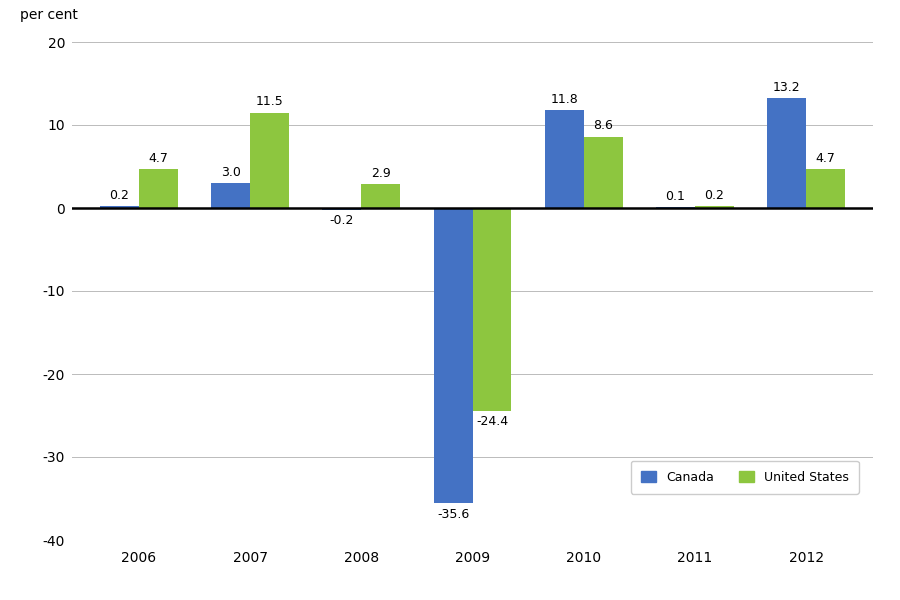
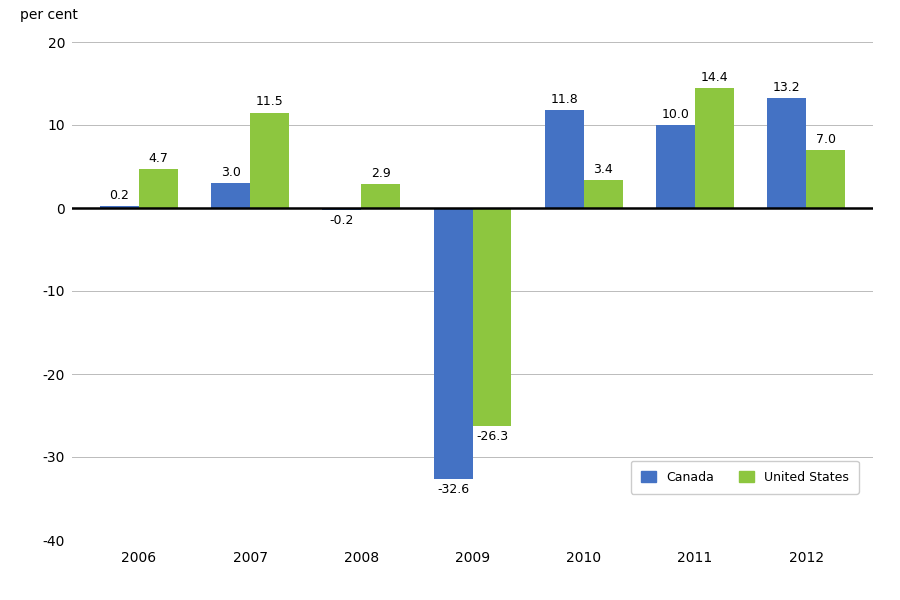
Canada/2009: -35.6 -> -32.6
United States/2009: -24.4 -> -26.3
United States/2010: 8.6 -> 3.4
Canada/2011: 0.1 -> 10.0
United States/2011: 0.2 -> 14.4
United States/2012: 4.7 -> 7.0
